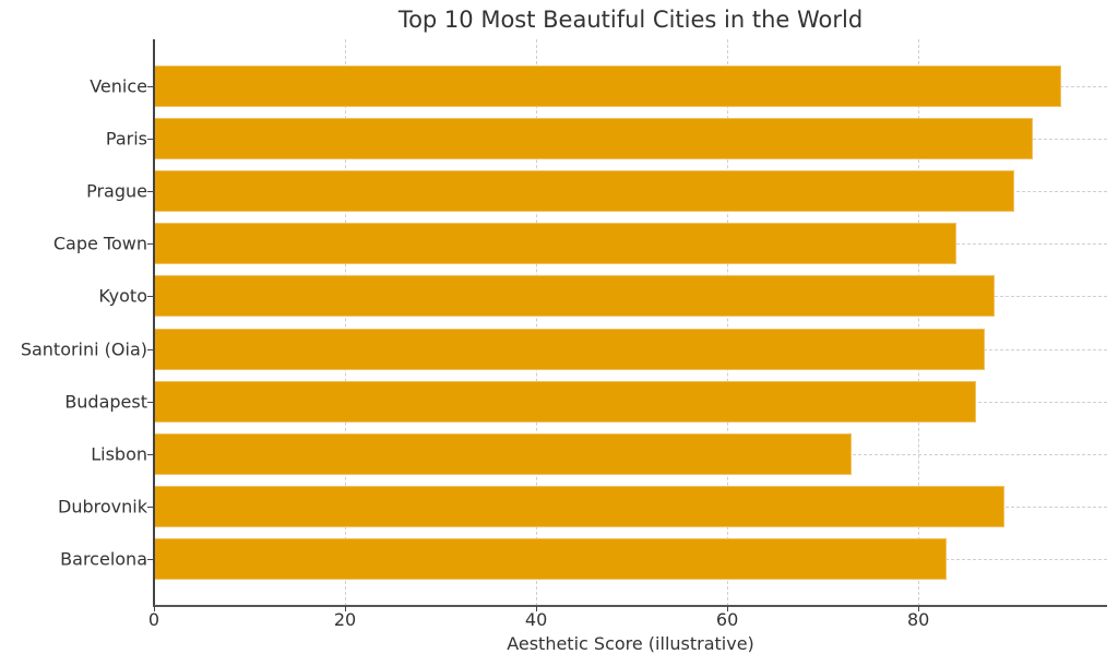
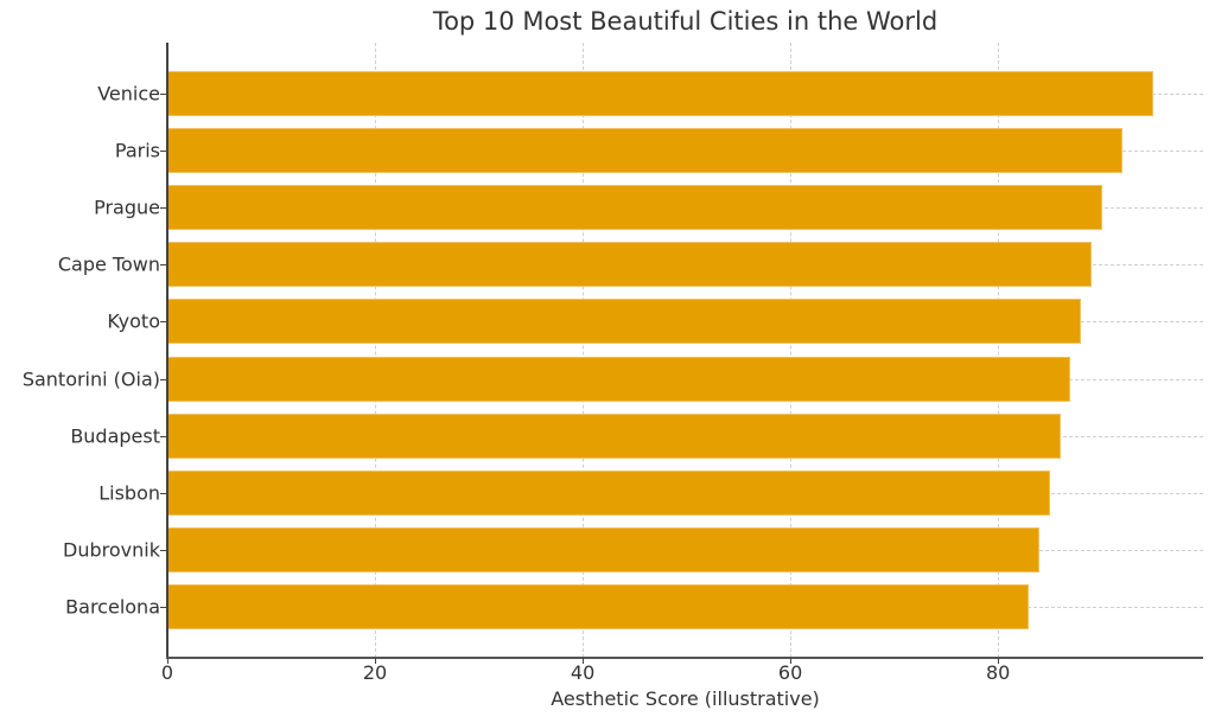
Cape Town: 84 -> 89
Lisbon: 73 -> 85
Dubrovnik: 89 -> 84
